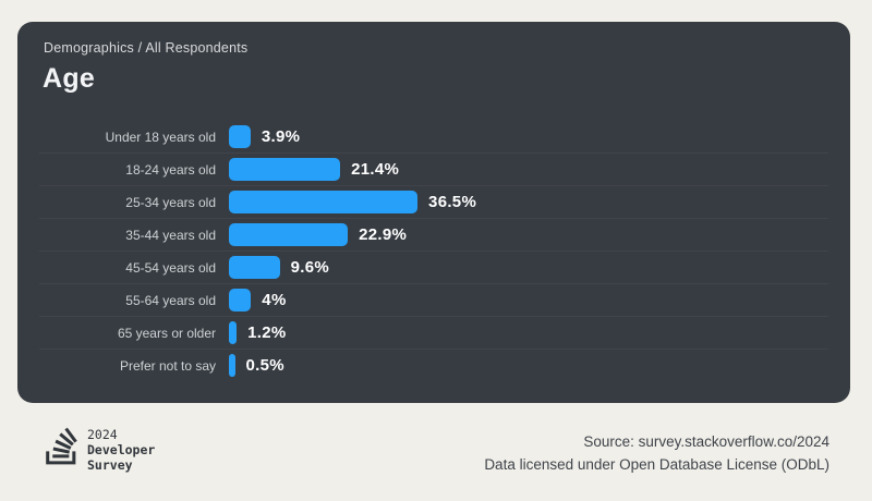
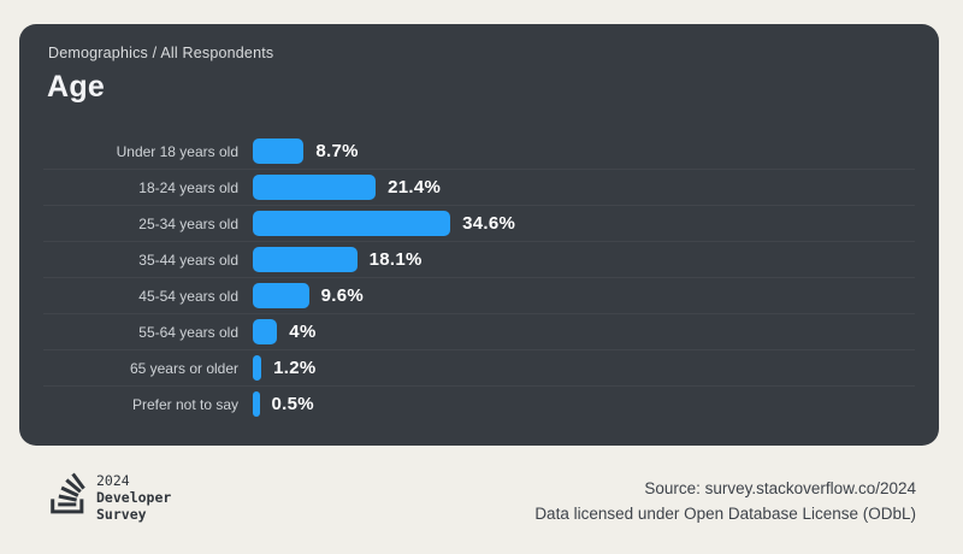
Under 18 years old: 3.9% -> 8.7%
25-34 years old: 36.5% -> 34.6%
35-44 years old: 22.9% -> 18.1%
